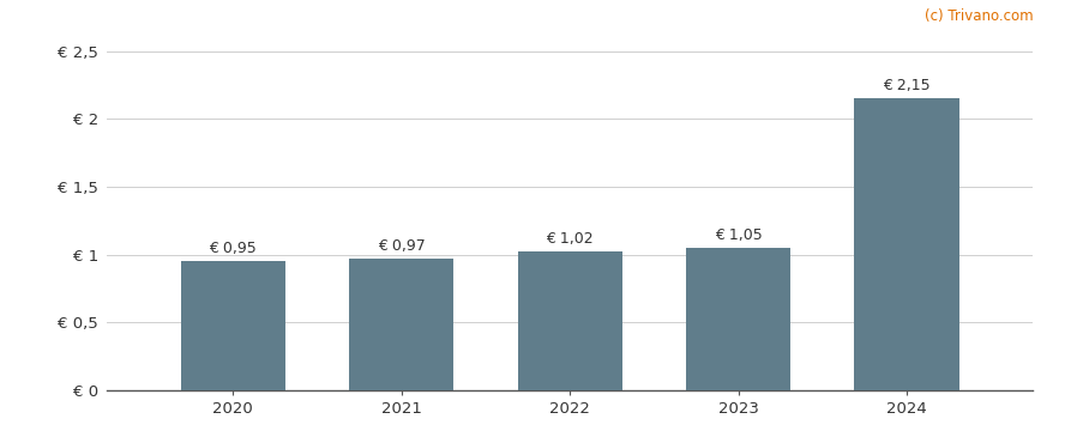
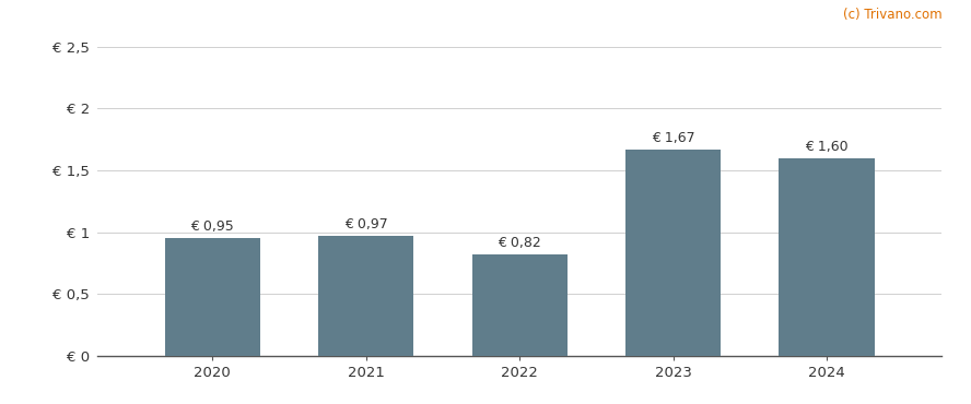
2022: 1,02 -> 0,82
2023: 1,05 -> 1,67
2024: 2,15 -> 1,60
